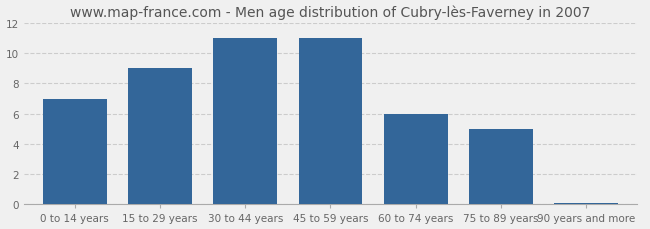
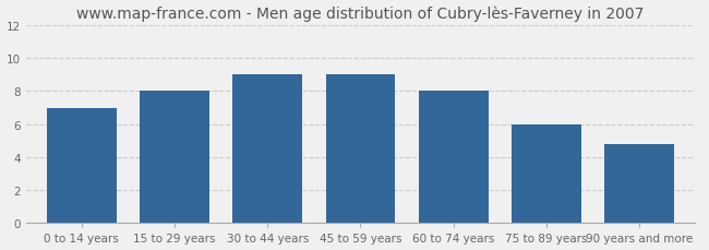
15 to 29 years: 9.0 -> 8.0
30 to 44 years: 11.0 -> 9.0
45 to 59 years: 11.0 -> 9.0
60 to 74 years: 6.0 -> 8.0
75 to 89 years: 5.0 -> 6.0
90 years and more: 0.1 -> 4.8
